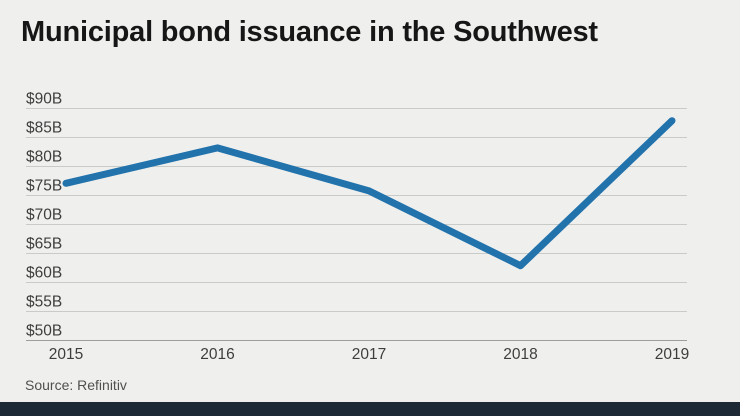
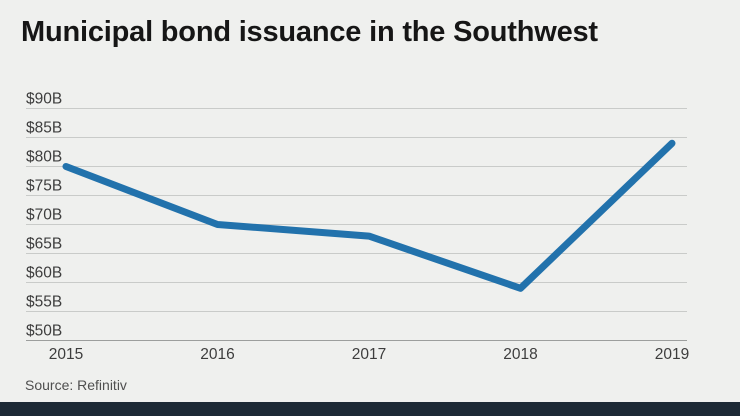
2015: $77B -> $80B
2016: $83B -> $70B
2017: $76B -> $68B
2018: $63B -> $59B
2019: $88B -> $84B
